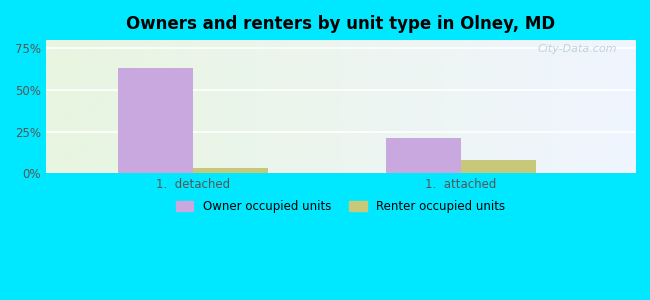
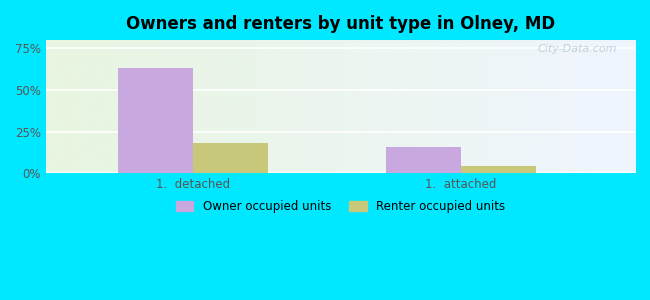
Renter occupied units/1. detached: 3% -> 18%
Owner occupied units/1. attached: 21% -> 16%
Renter occupied units/1. attached: 8% -> 4%
